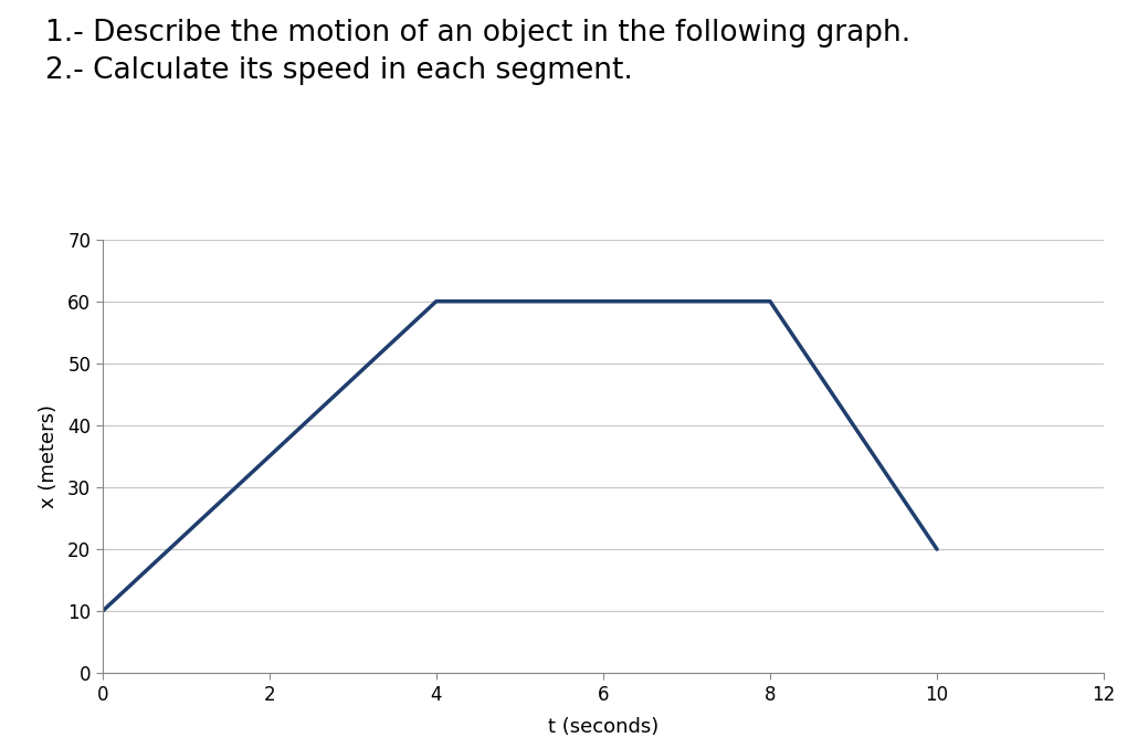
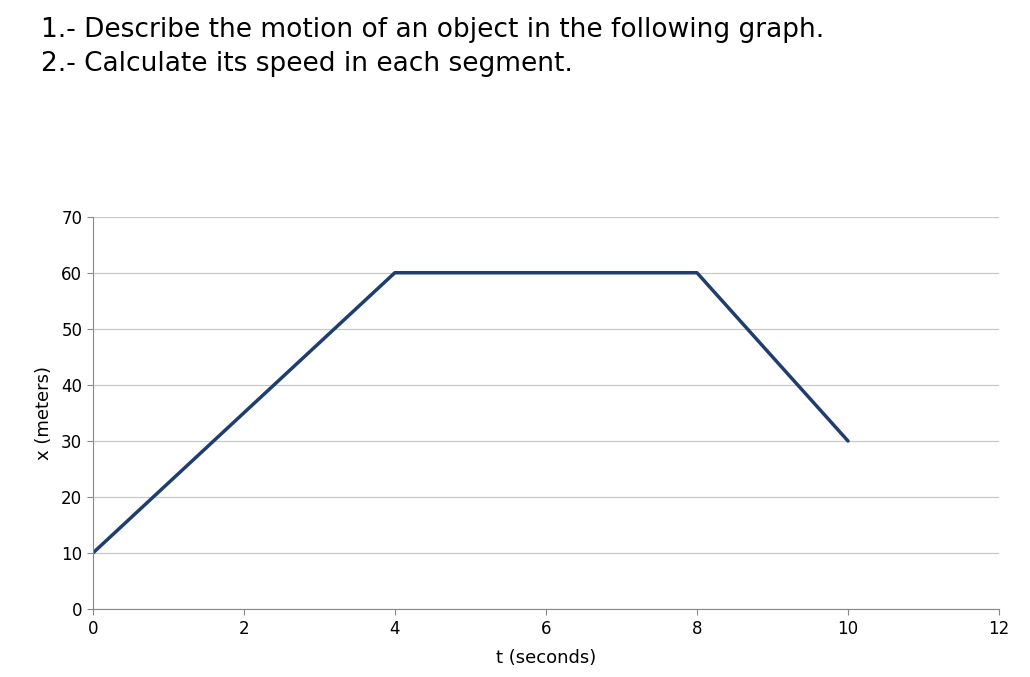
10: 20 -> 30
